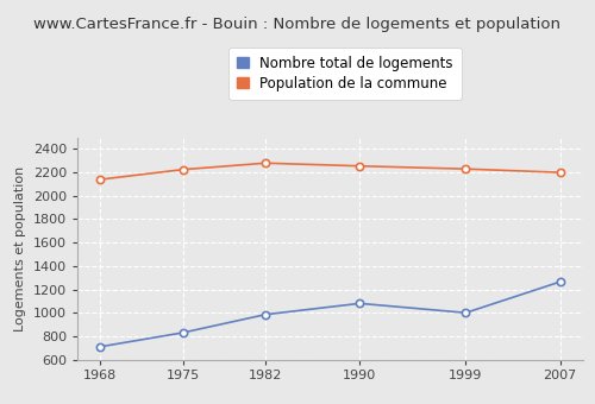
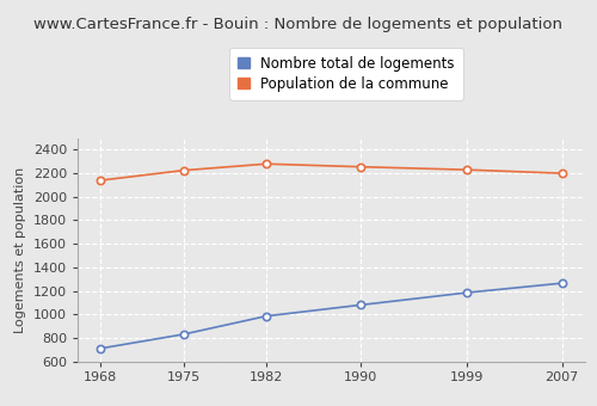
Nombre total de logements/1999: 1000 -> 1180
